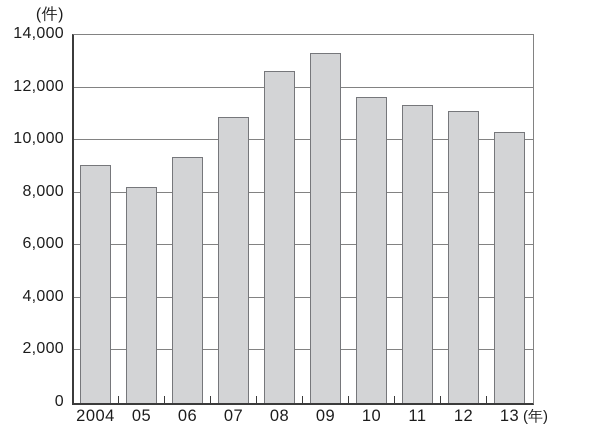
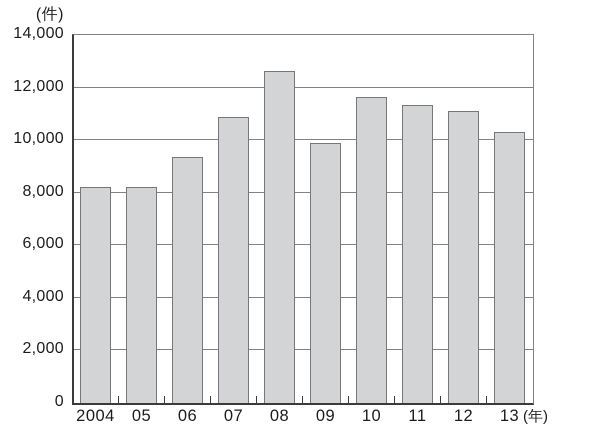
2004: 9000 -> 8200
09: 13300 -> 9900
